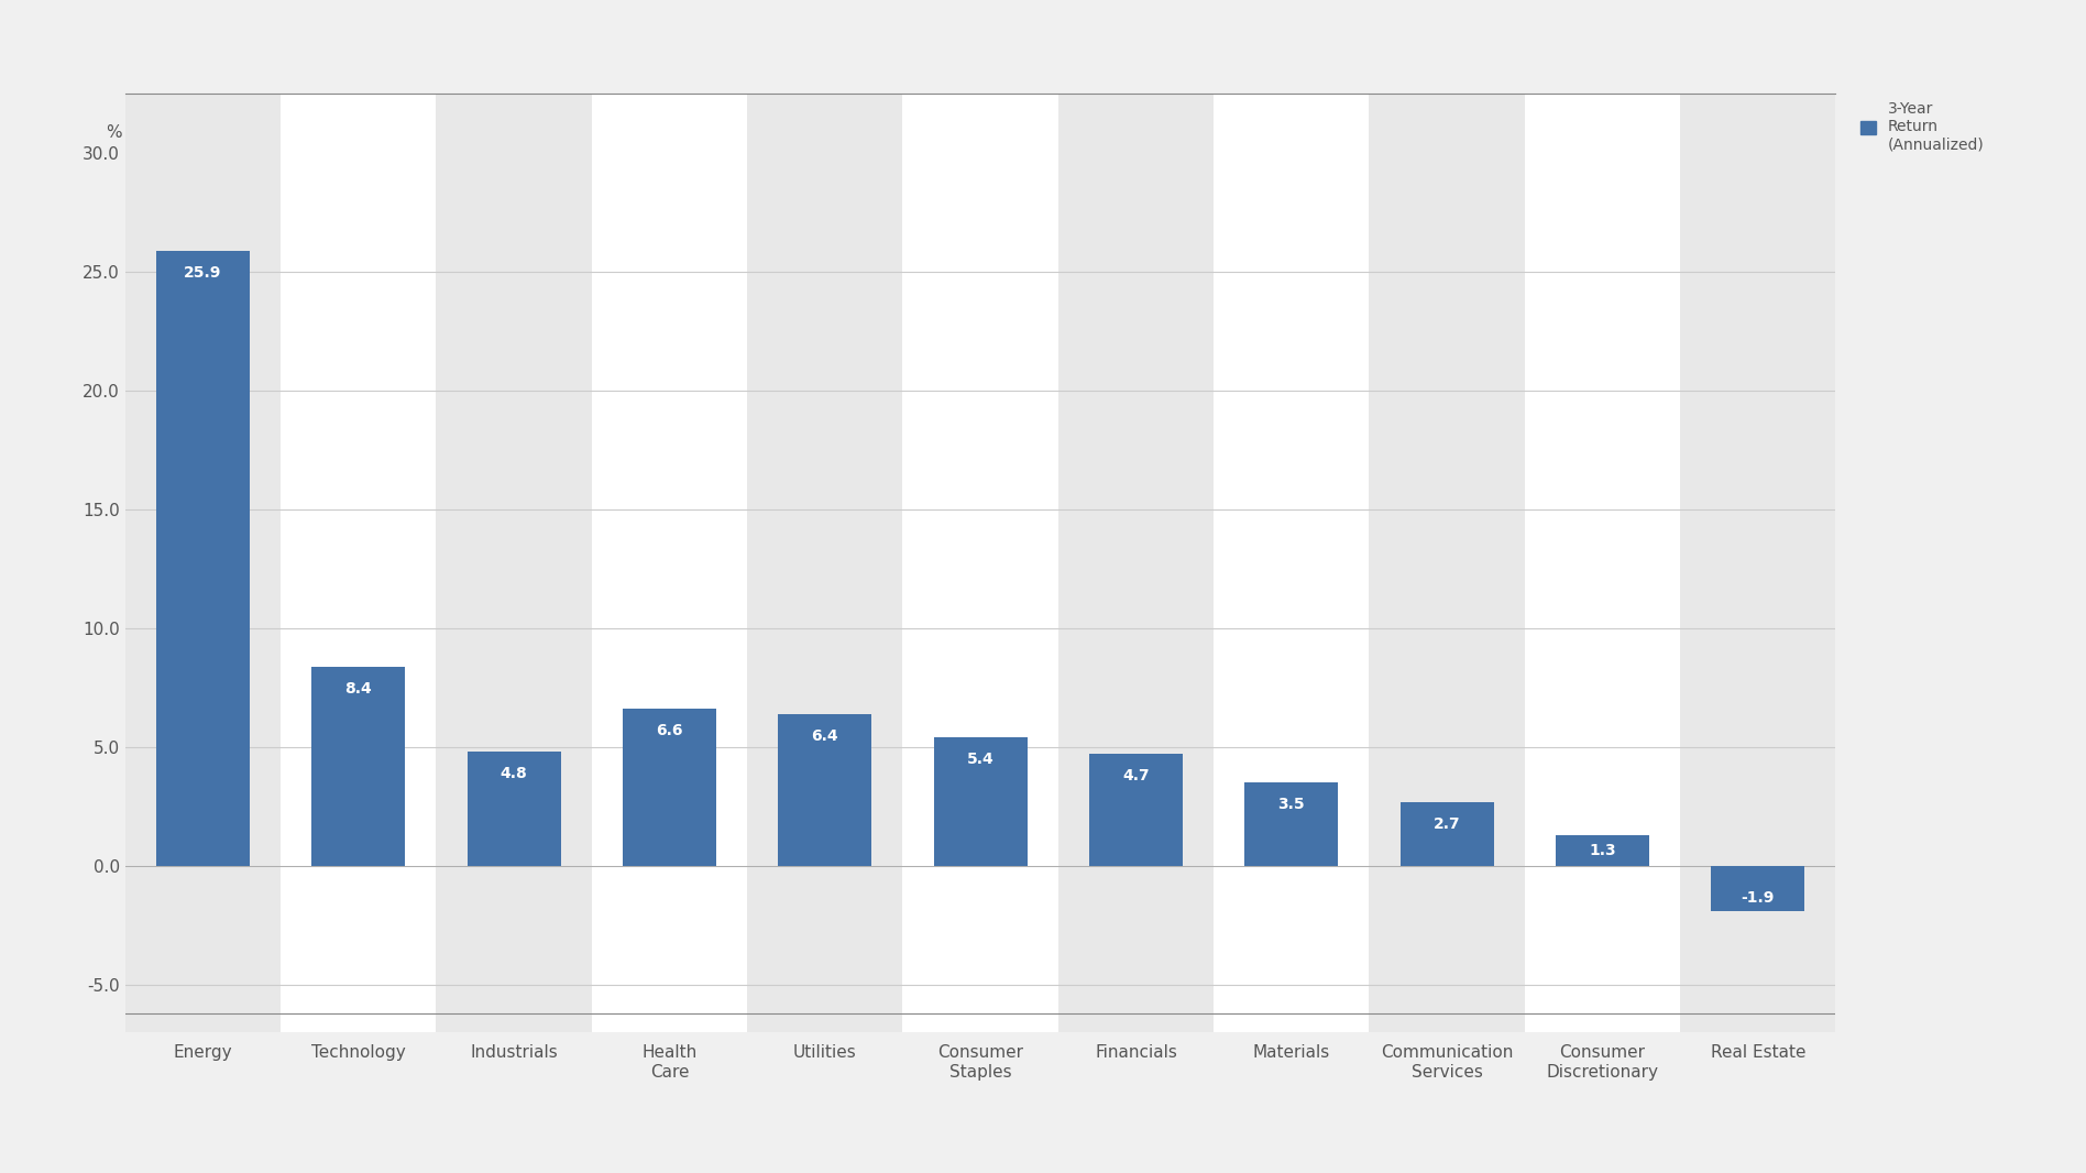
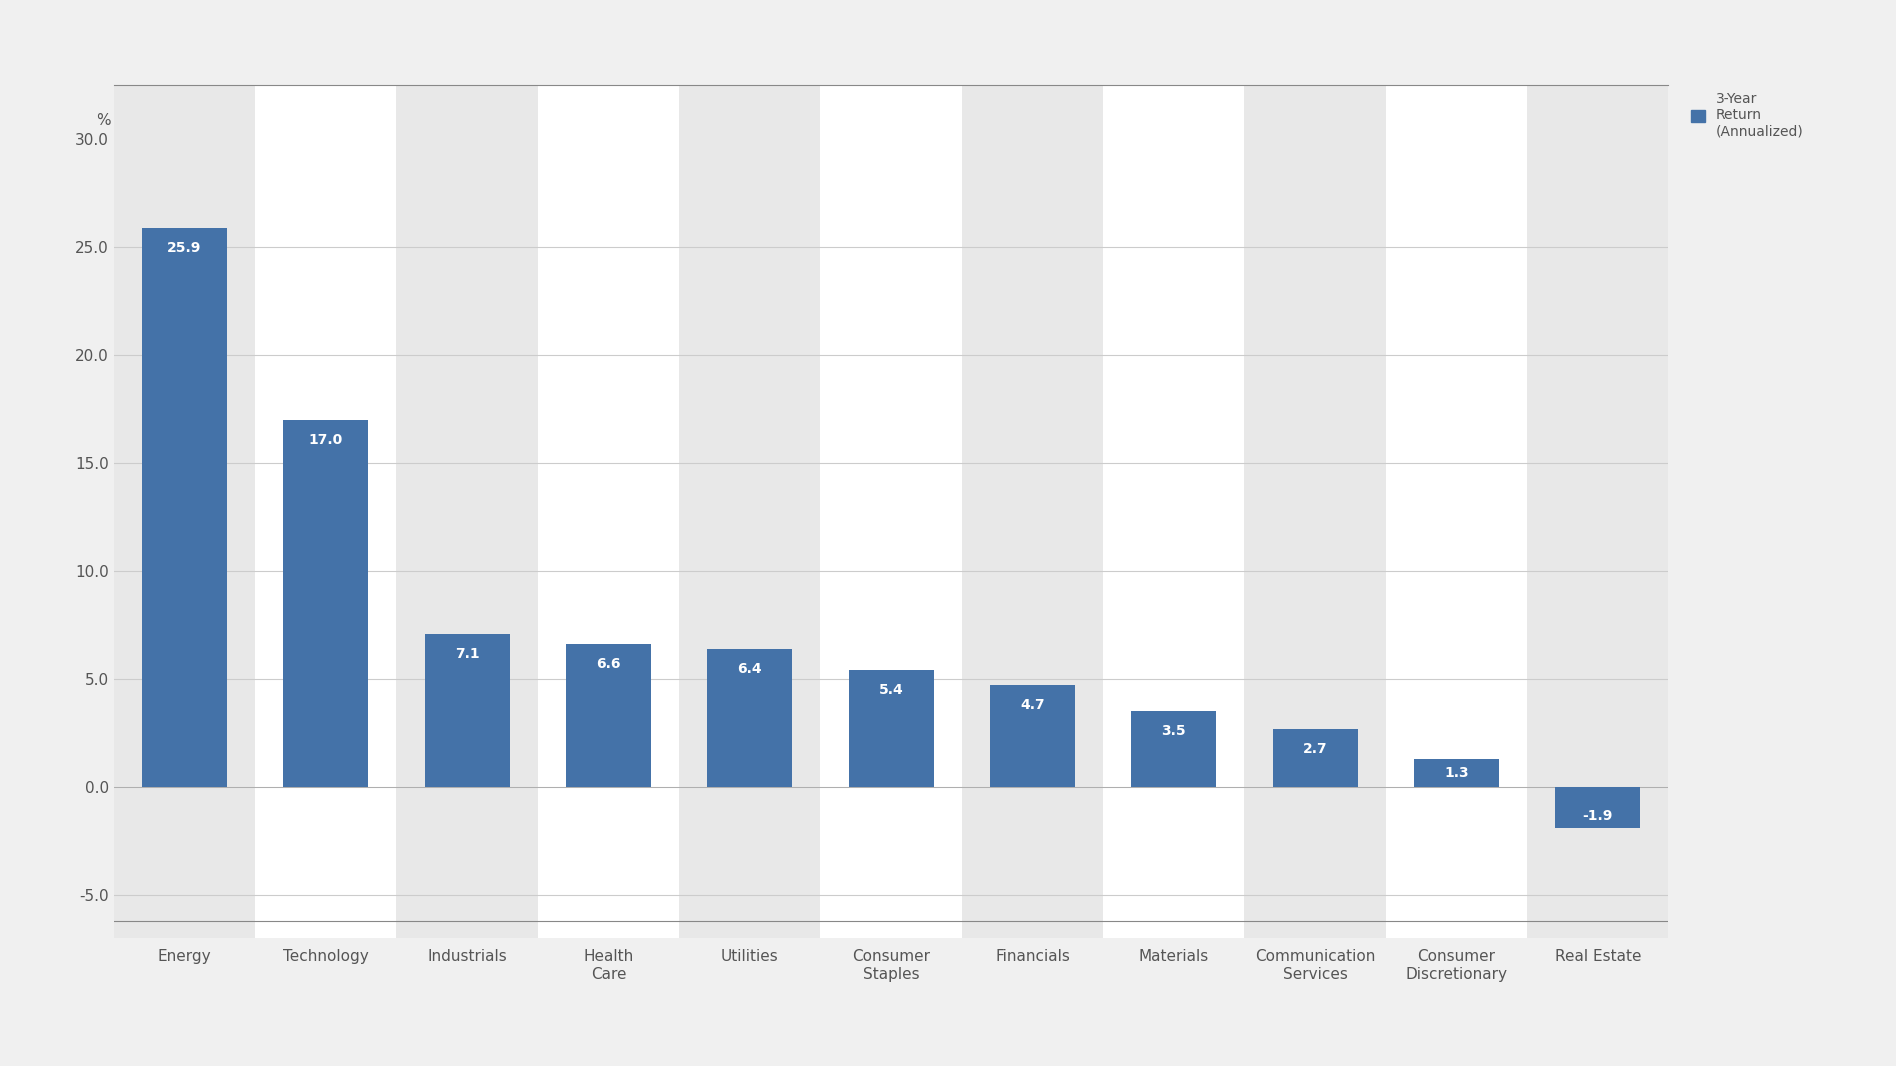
Technology: 8.4 -> 17.0
Industrials: 4.8 -> 7.1
